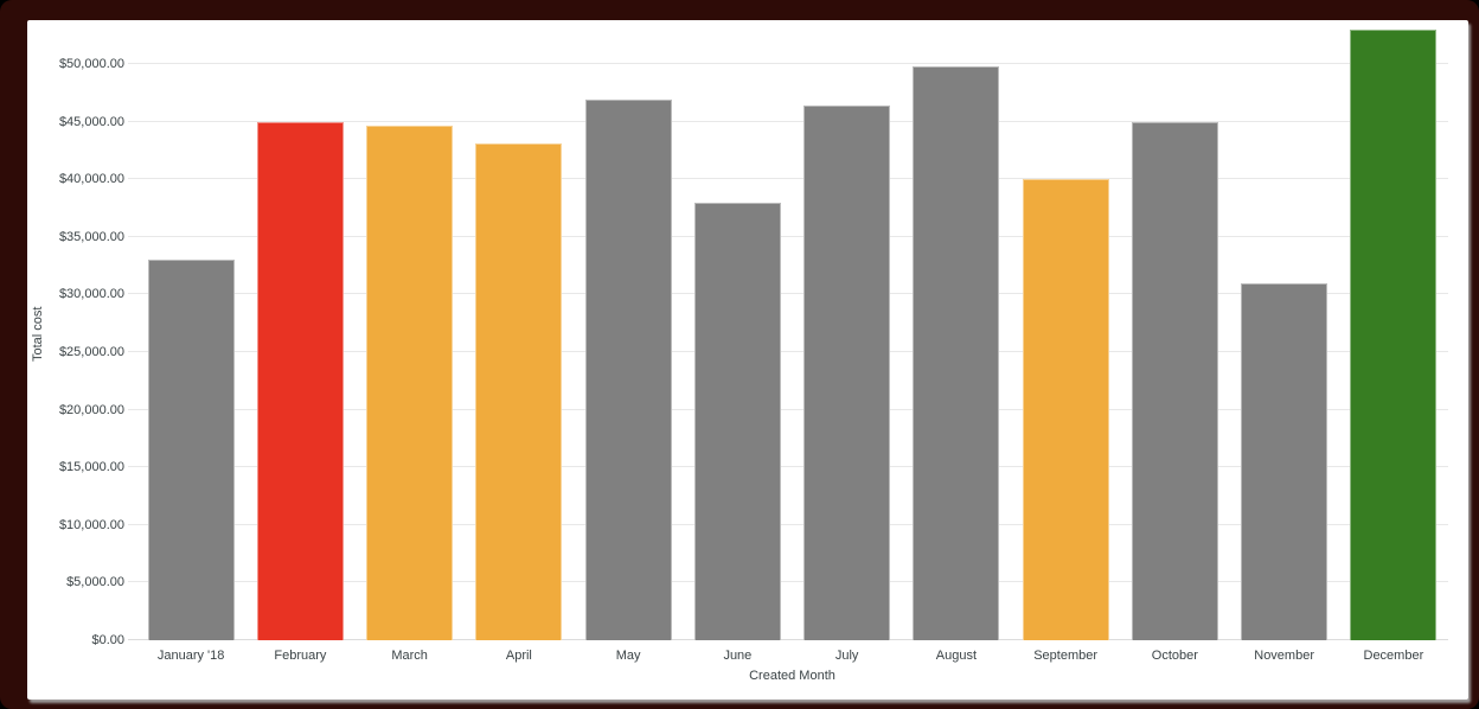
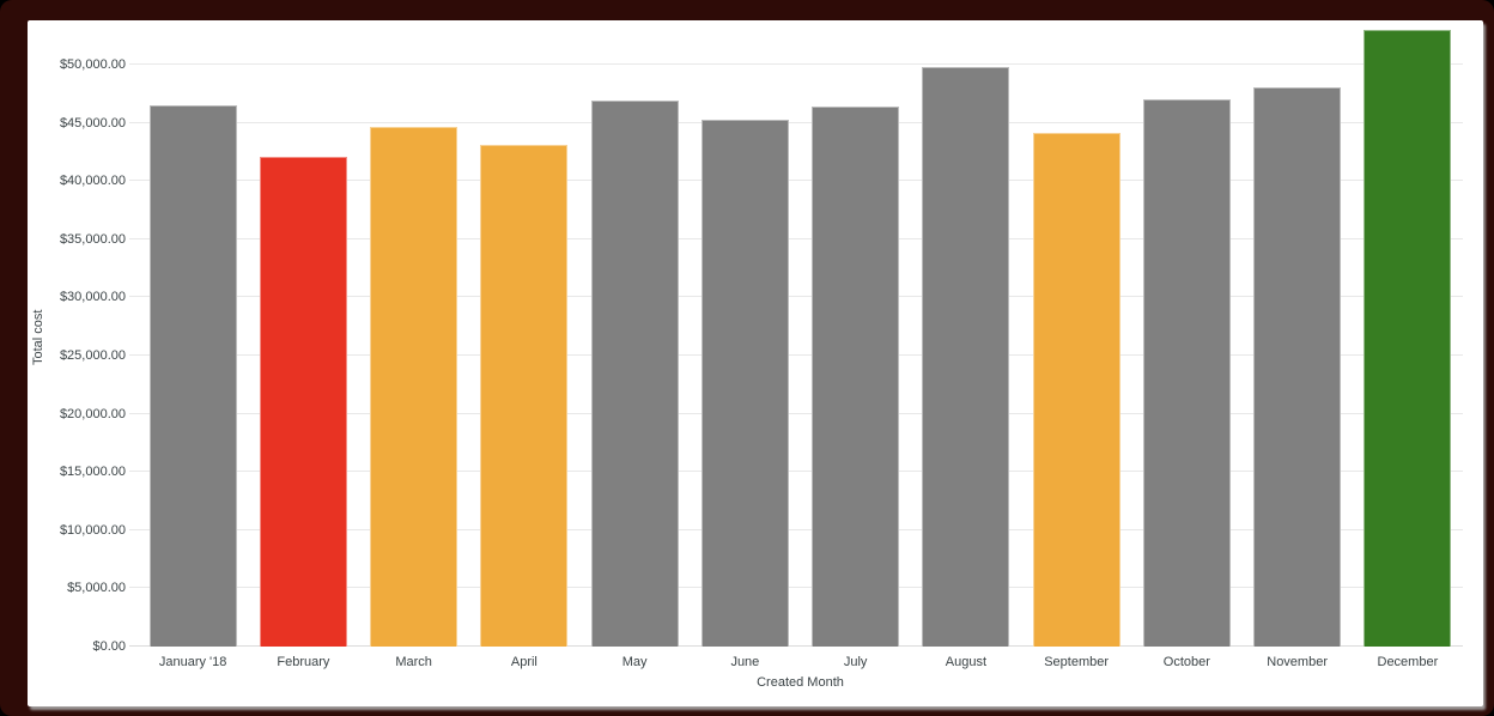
January '18: $33000 -> $47000
February: $45000 -> $42000
June: $38000 -> $45000
September: $40000 -> $44000
October: $45000 -> $47000
November: $31000 -> $48000
